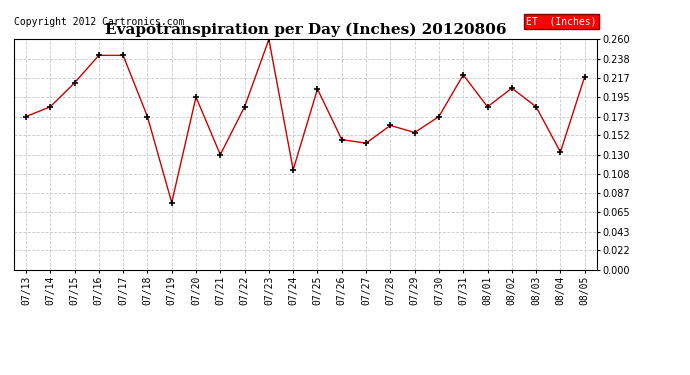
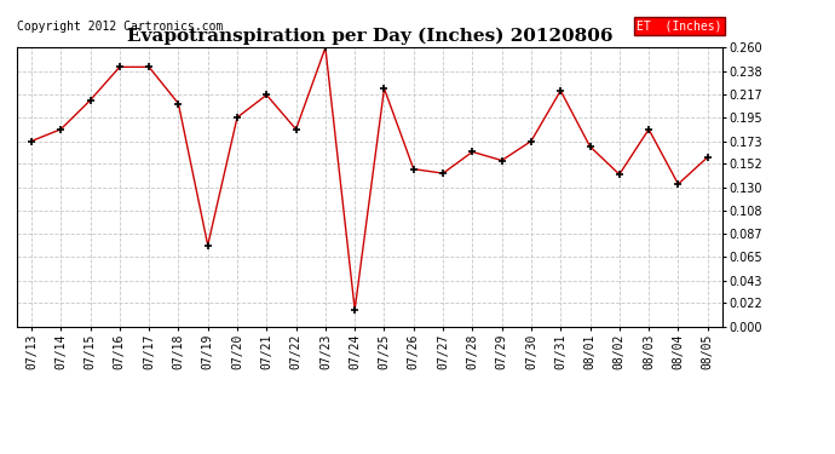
07/18: 0.173 -> 0.208
07/21: 0.130 -> 0.216
07/24: 0.113 -> 0.016
07/25: 0.204 -> 0.222
08/01: 0.184 -> 0.168
08/02: 0.205 -> 0.142
08/05: 0.218 -> 0.158
